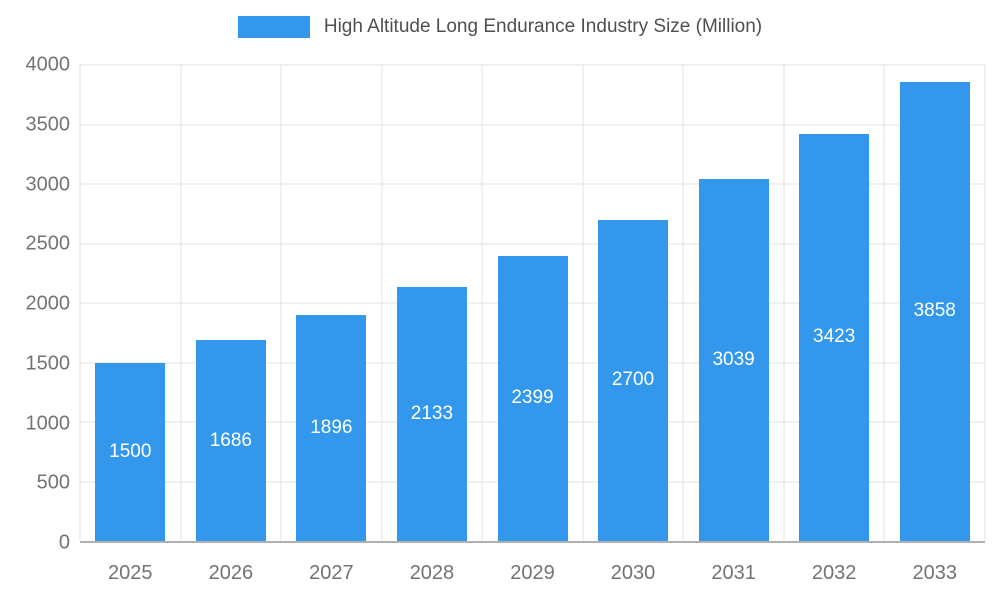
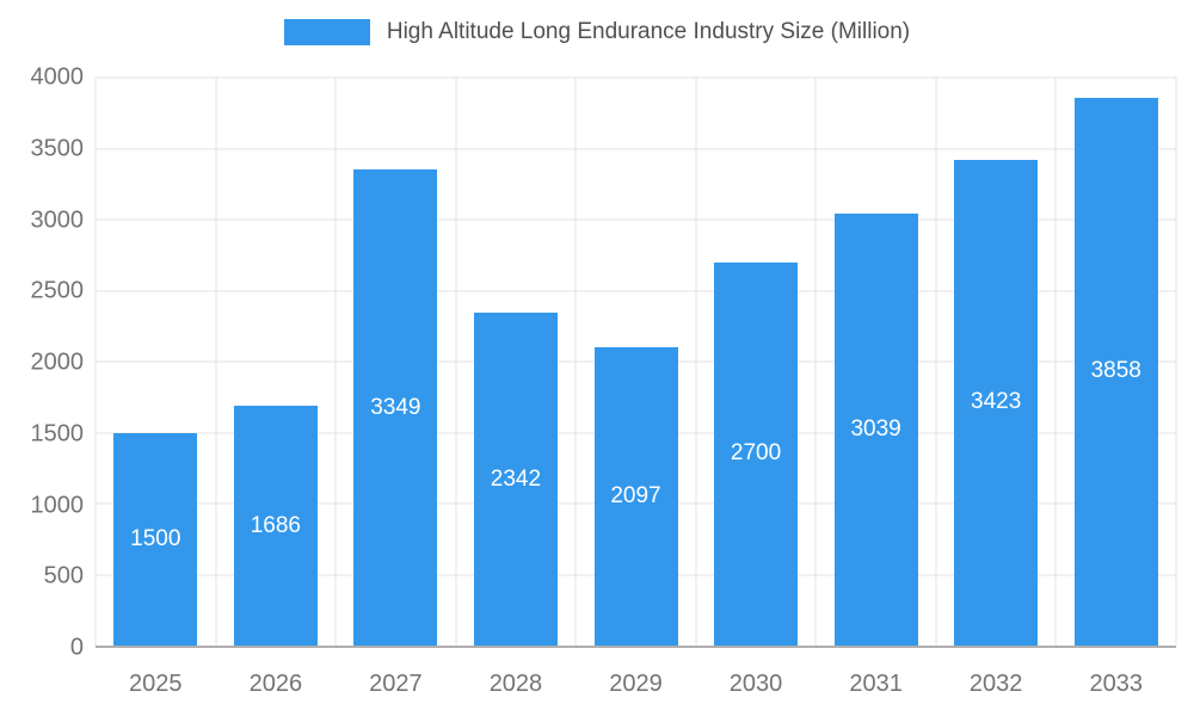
2027: 1896 -> 3349
2028: 2133 -> 2342
2029: 2399 -> 2097
